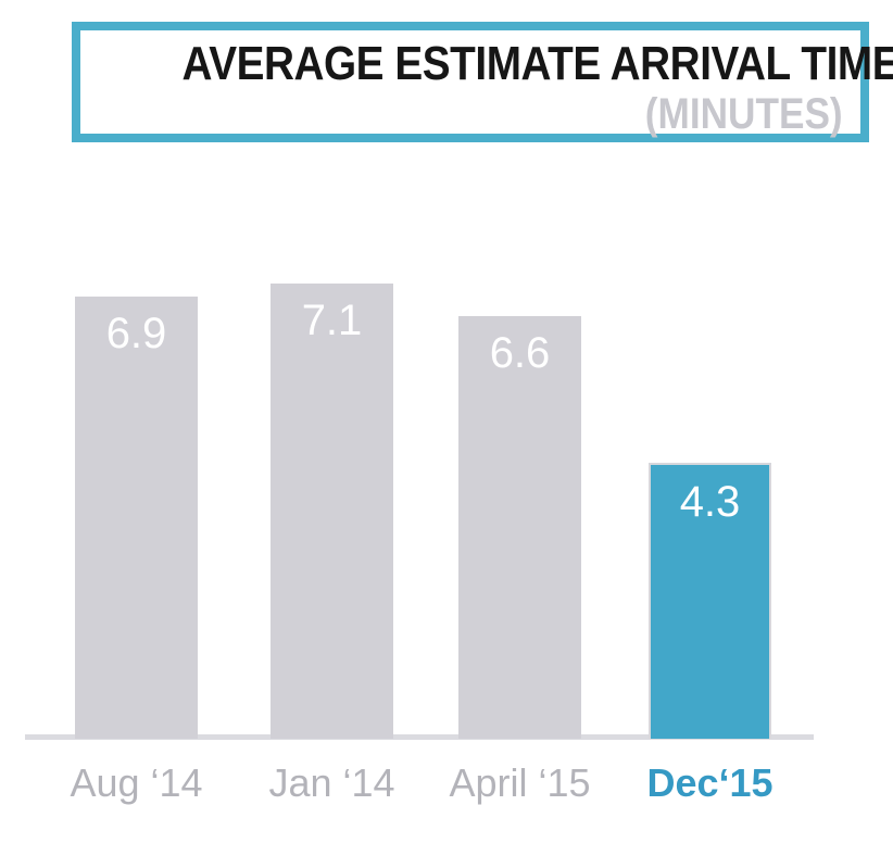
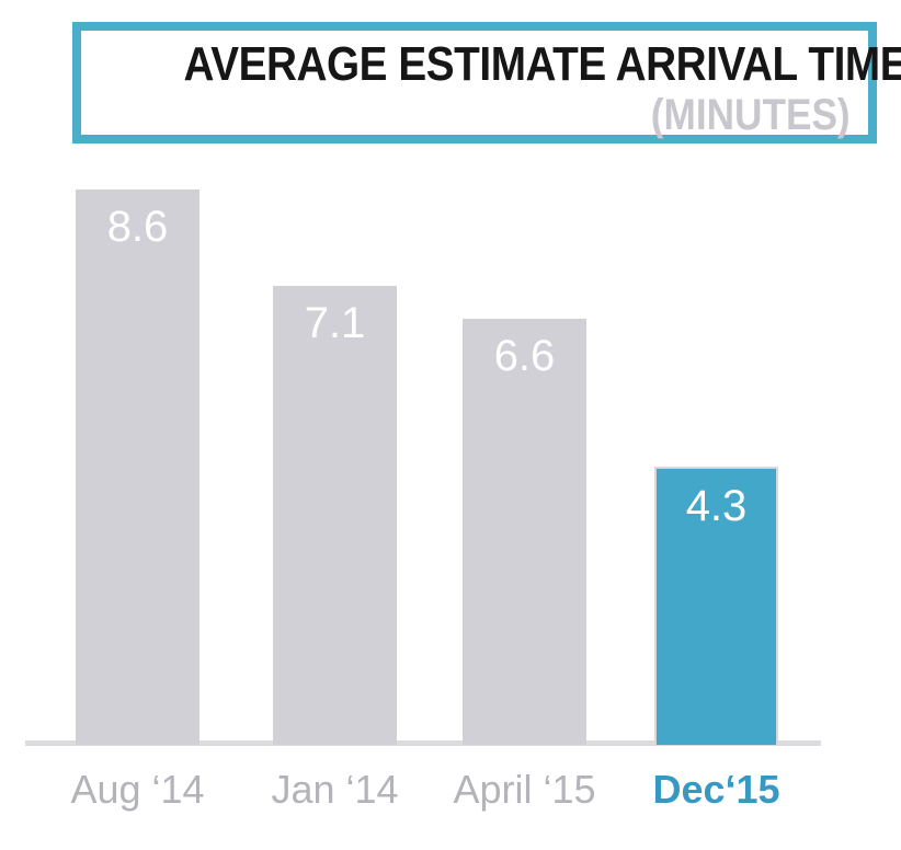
Aug ‘14: 6.9 -> 8.6
